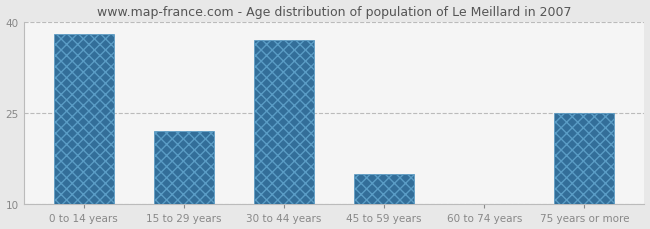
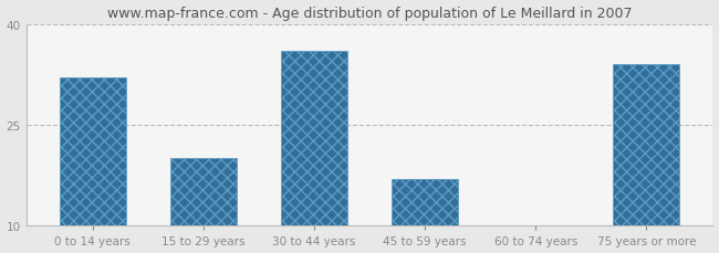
0 to 14 years: 38 -> 32
15 to 29 years: 22 -> 20
30 to 44 years: 37 -> 36
45 to 59 years: 15 -> 17
75 years or more: 25 -> 34
